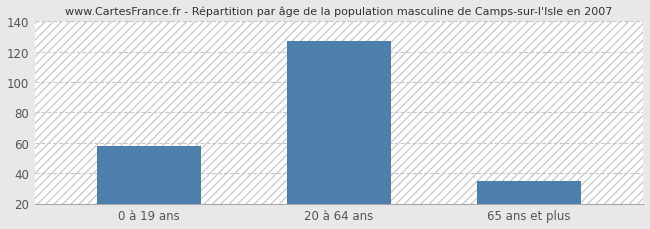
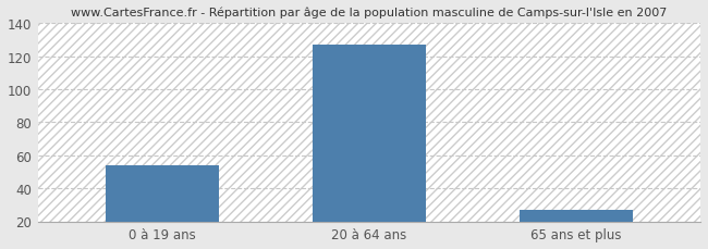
0 à 19 ans: 58 -> 54
65 ans et plus: 35 -> 27
